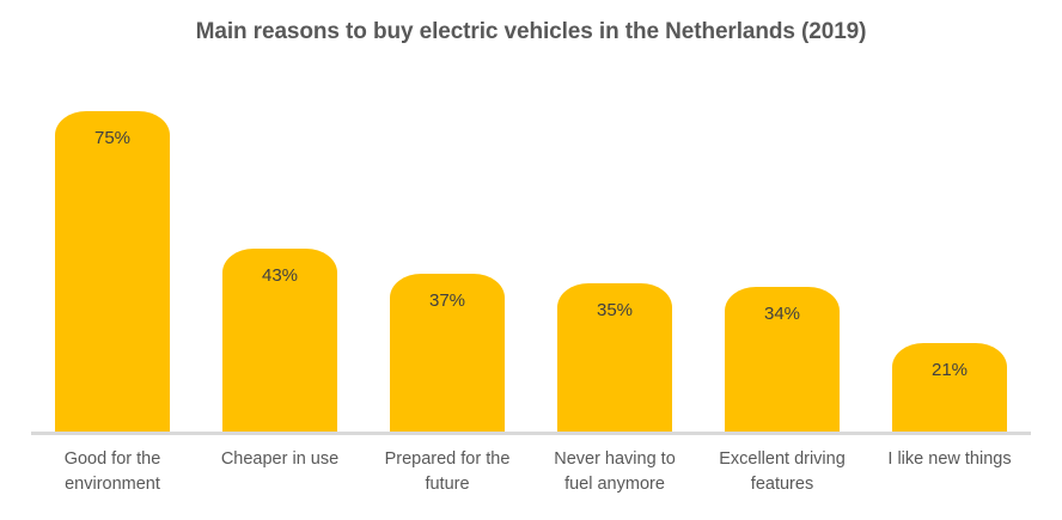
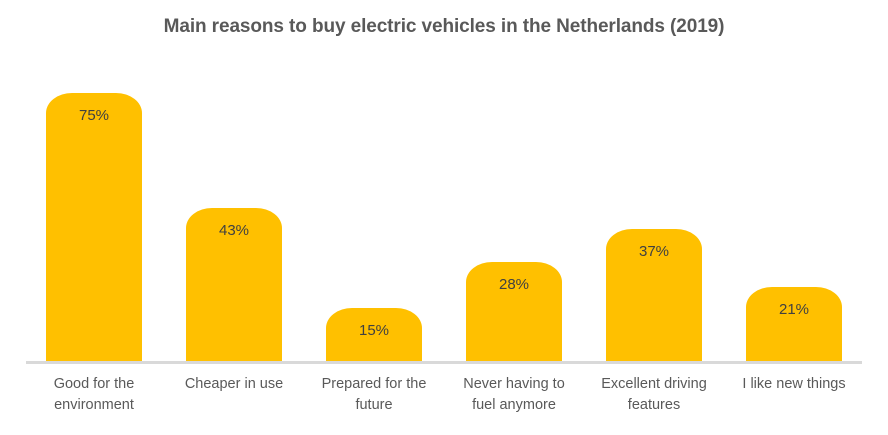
Prepared for the future: 37% -> 15%
Never having to fuel anymore: 35% -> 28%
Excellent driving features: 34% -> 37%
